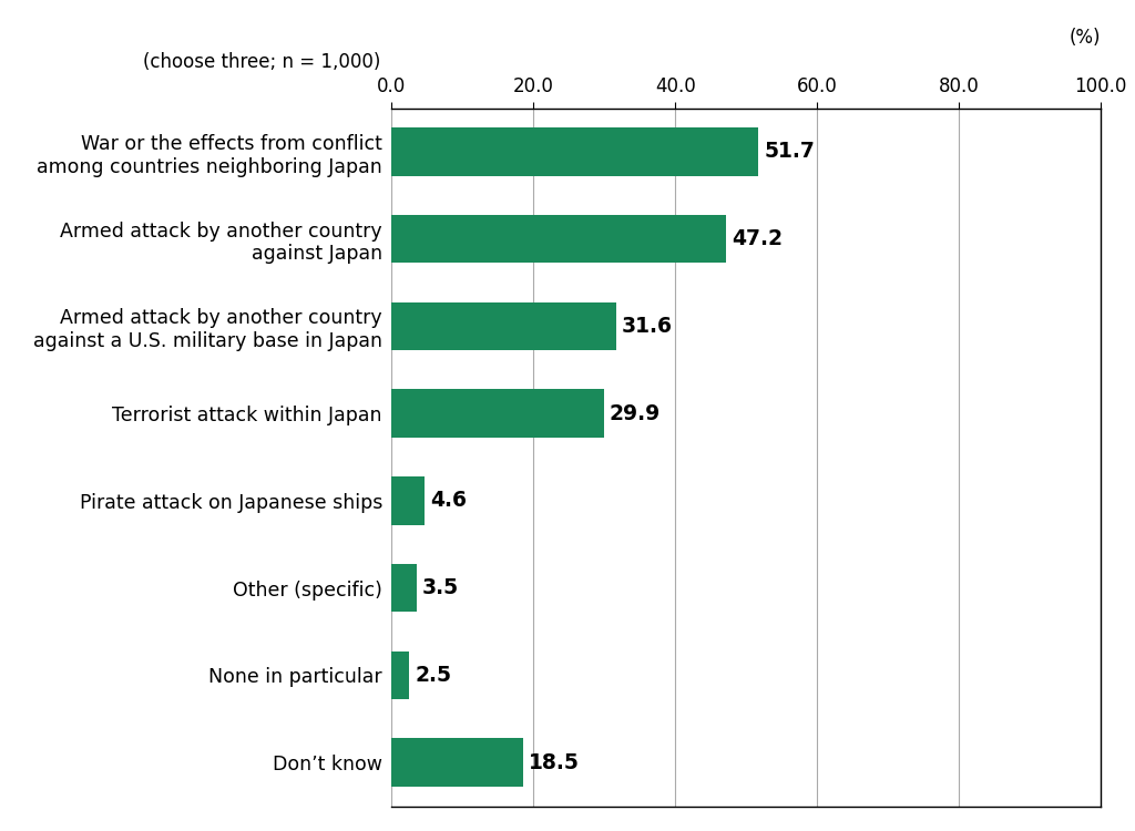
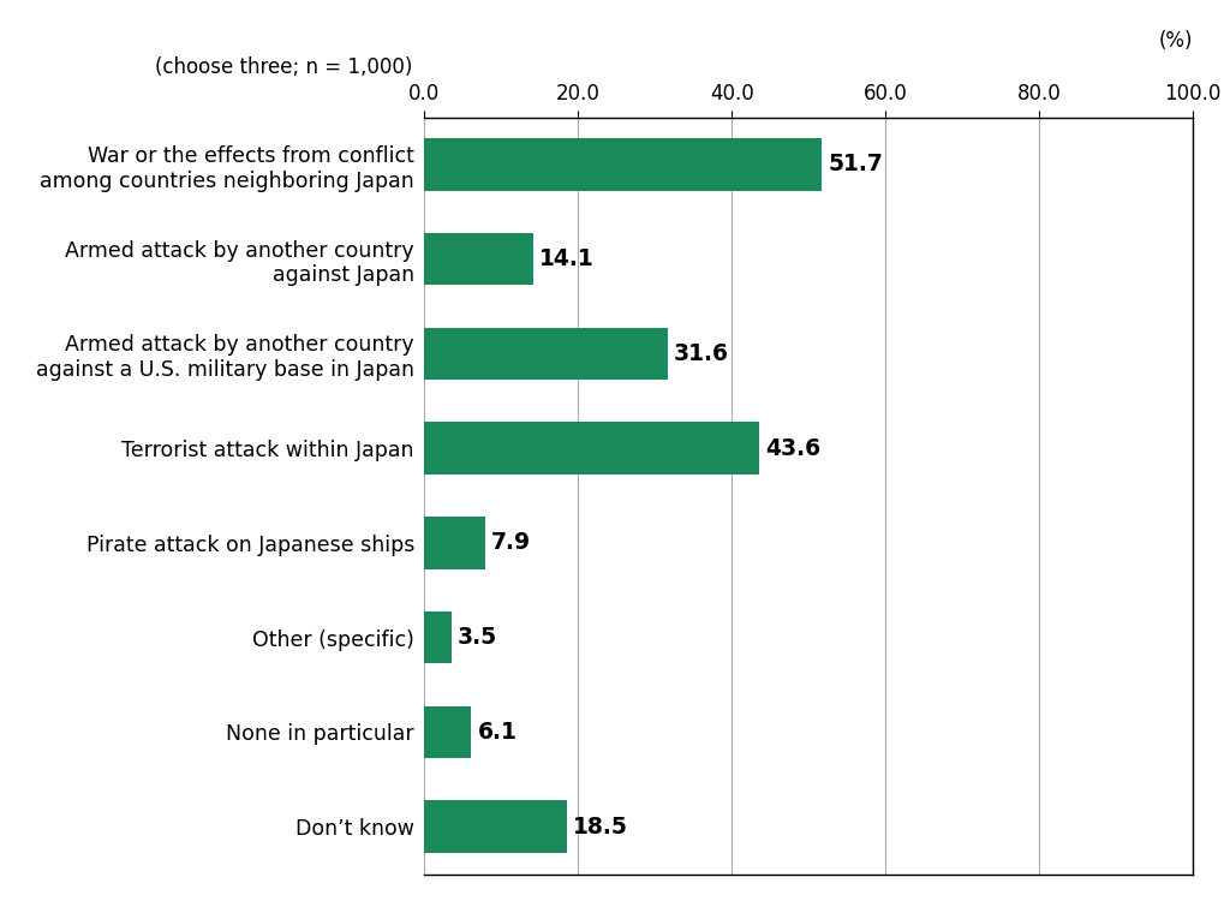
Armed attack by another country against Japan: 47.2 -> 14.1
Terrorist attack within Japan: 29.9 -> 43.6
Pirate attack on Japanese ships: 4.6 -> 7.9
None in particular: 2.5 -> 6.1
